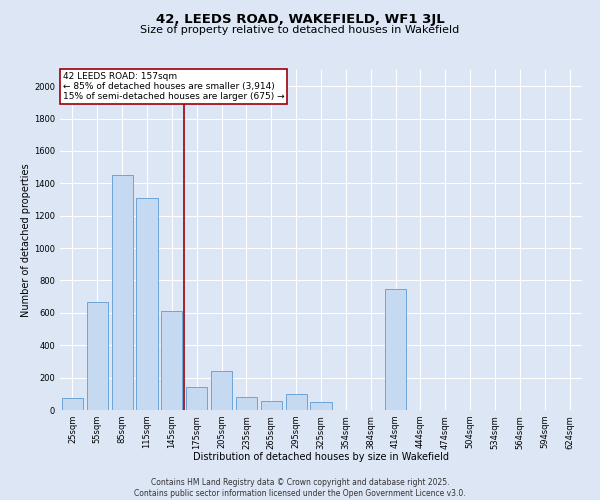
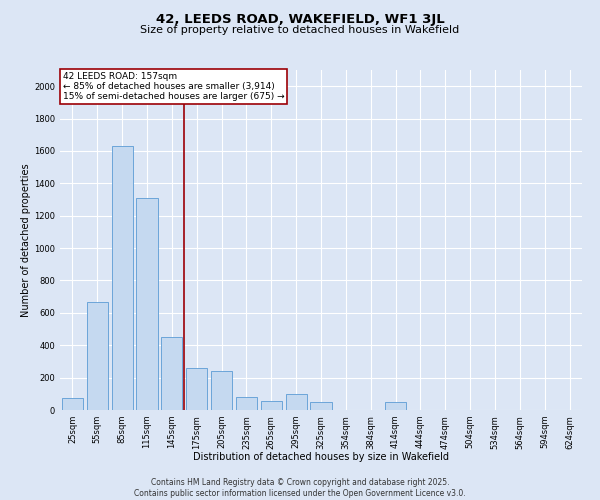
85sqm: 1450 -> 1630
145sqm: 610 -> 450
175sqm: 140 -> 260
414sqm: 750 -> 50
